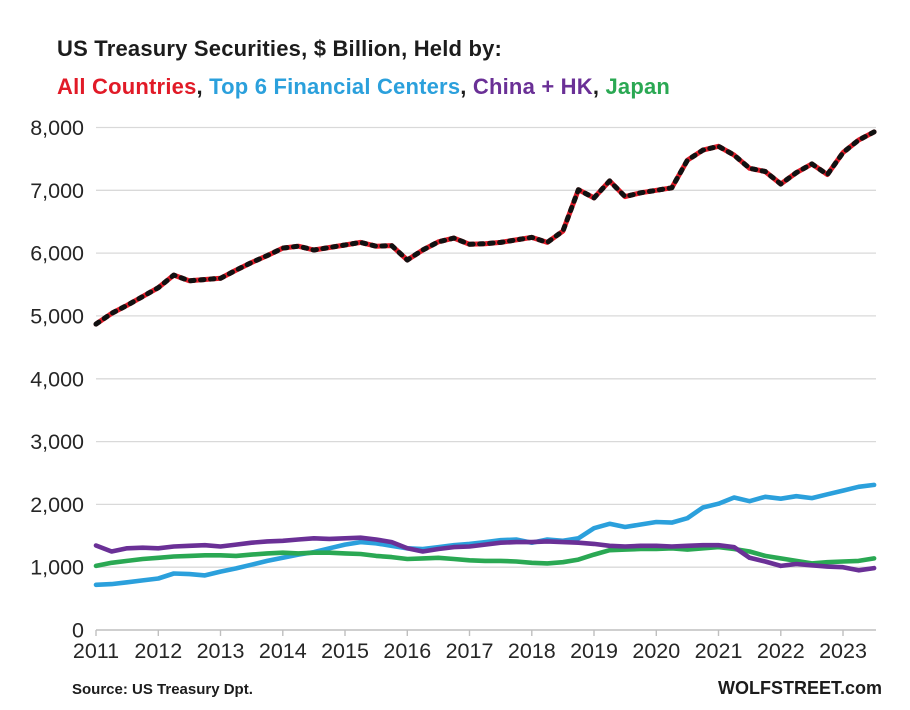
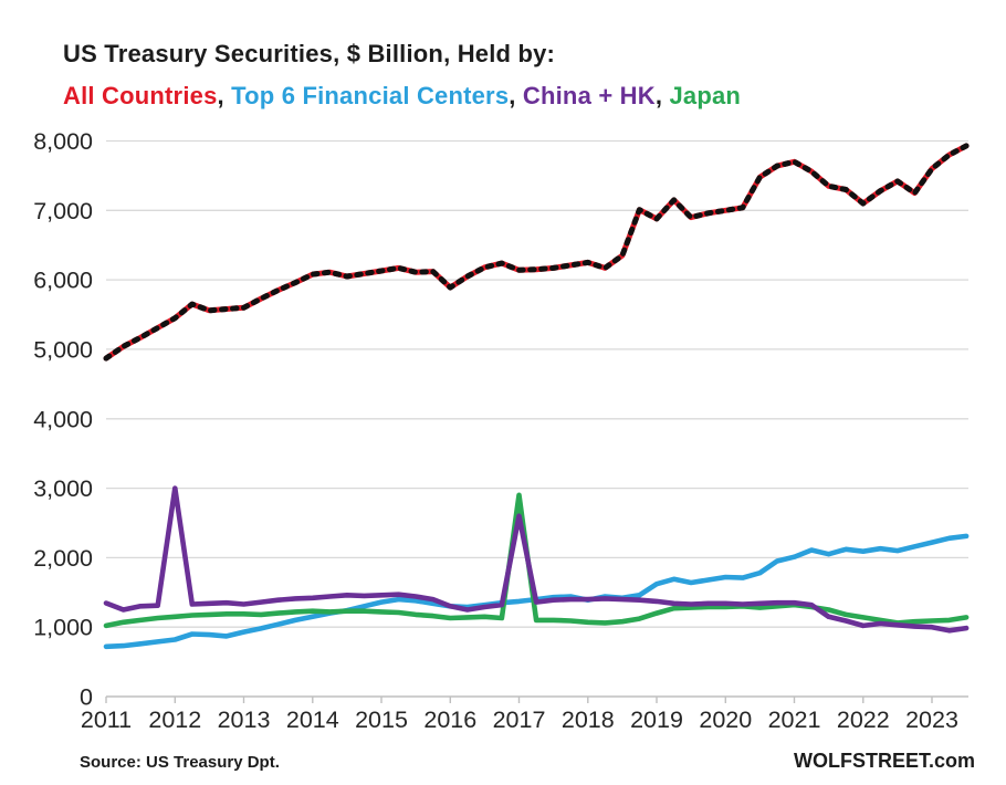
China + HK/2012: 1300 -> 3000
China + HK/2017: 1300 -> 2600
Japan/2017: 1100 -> 2900
